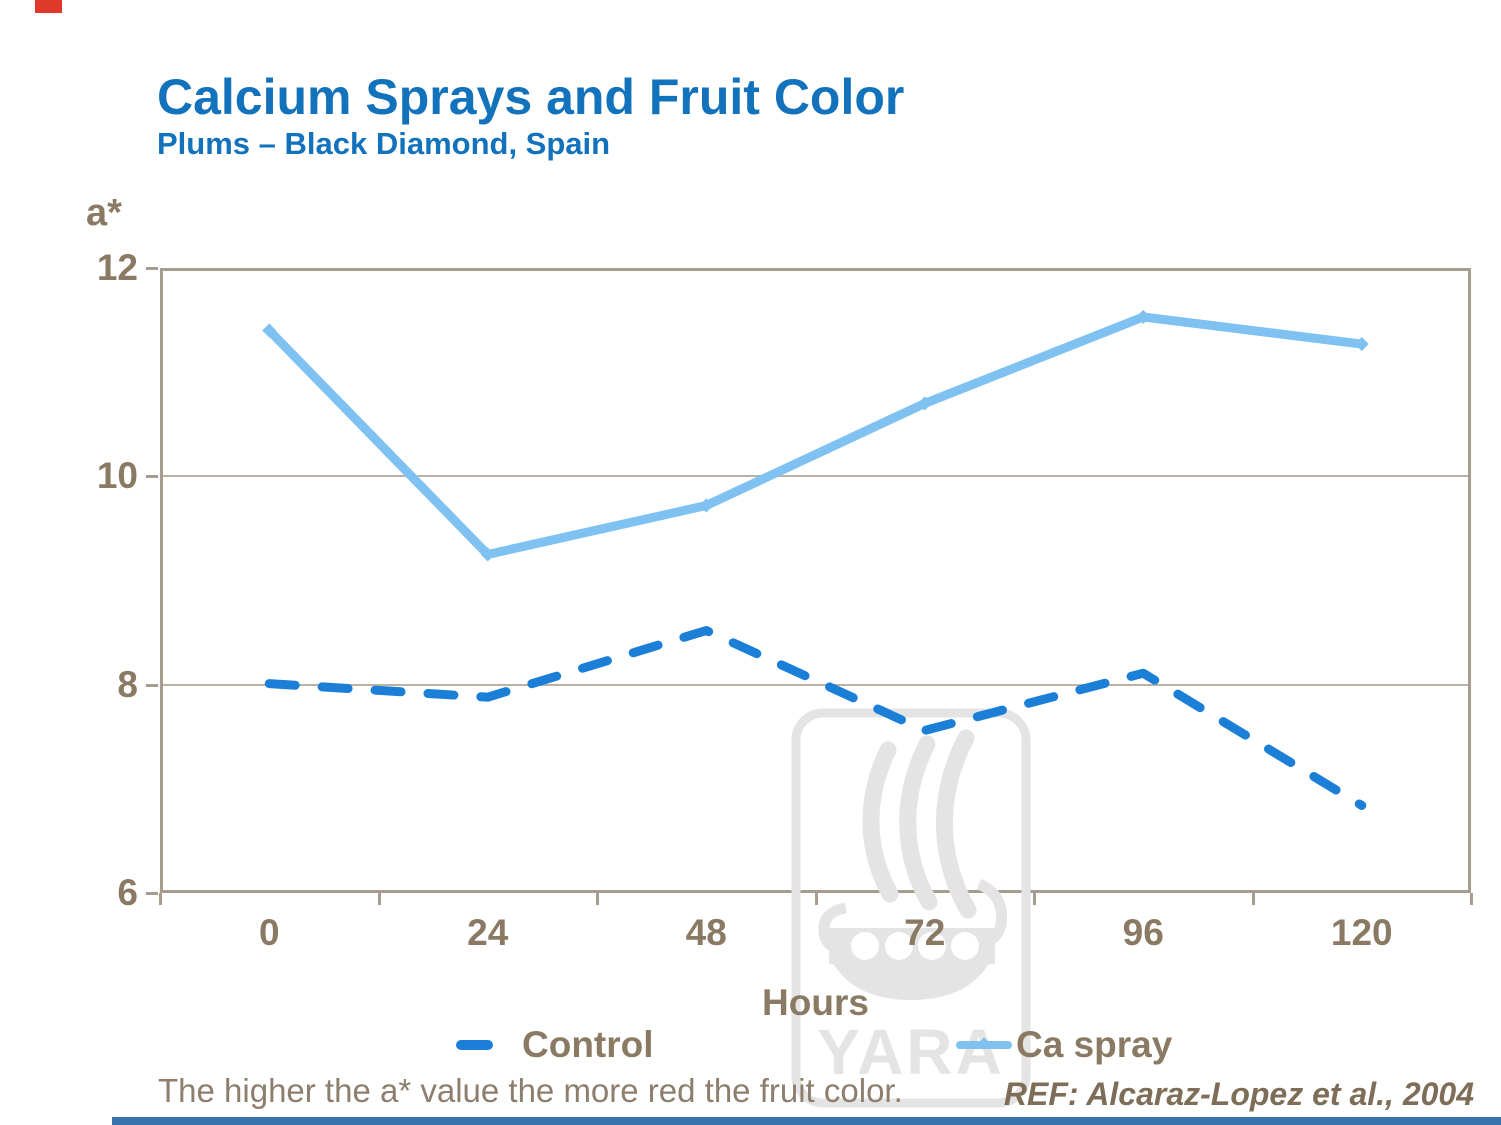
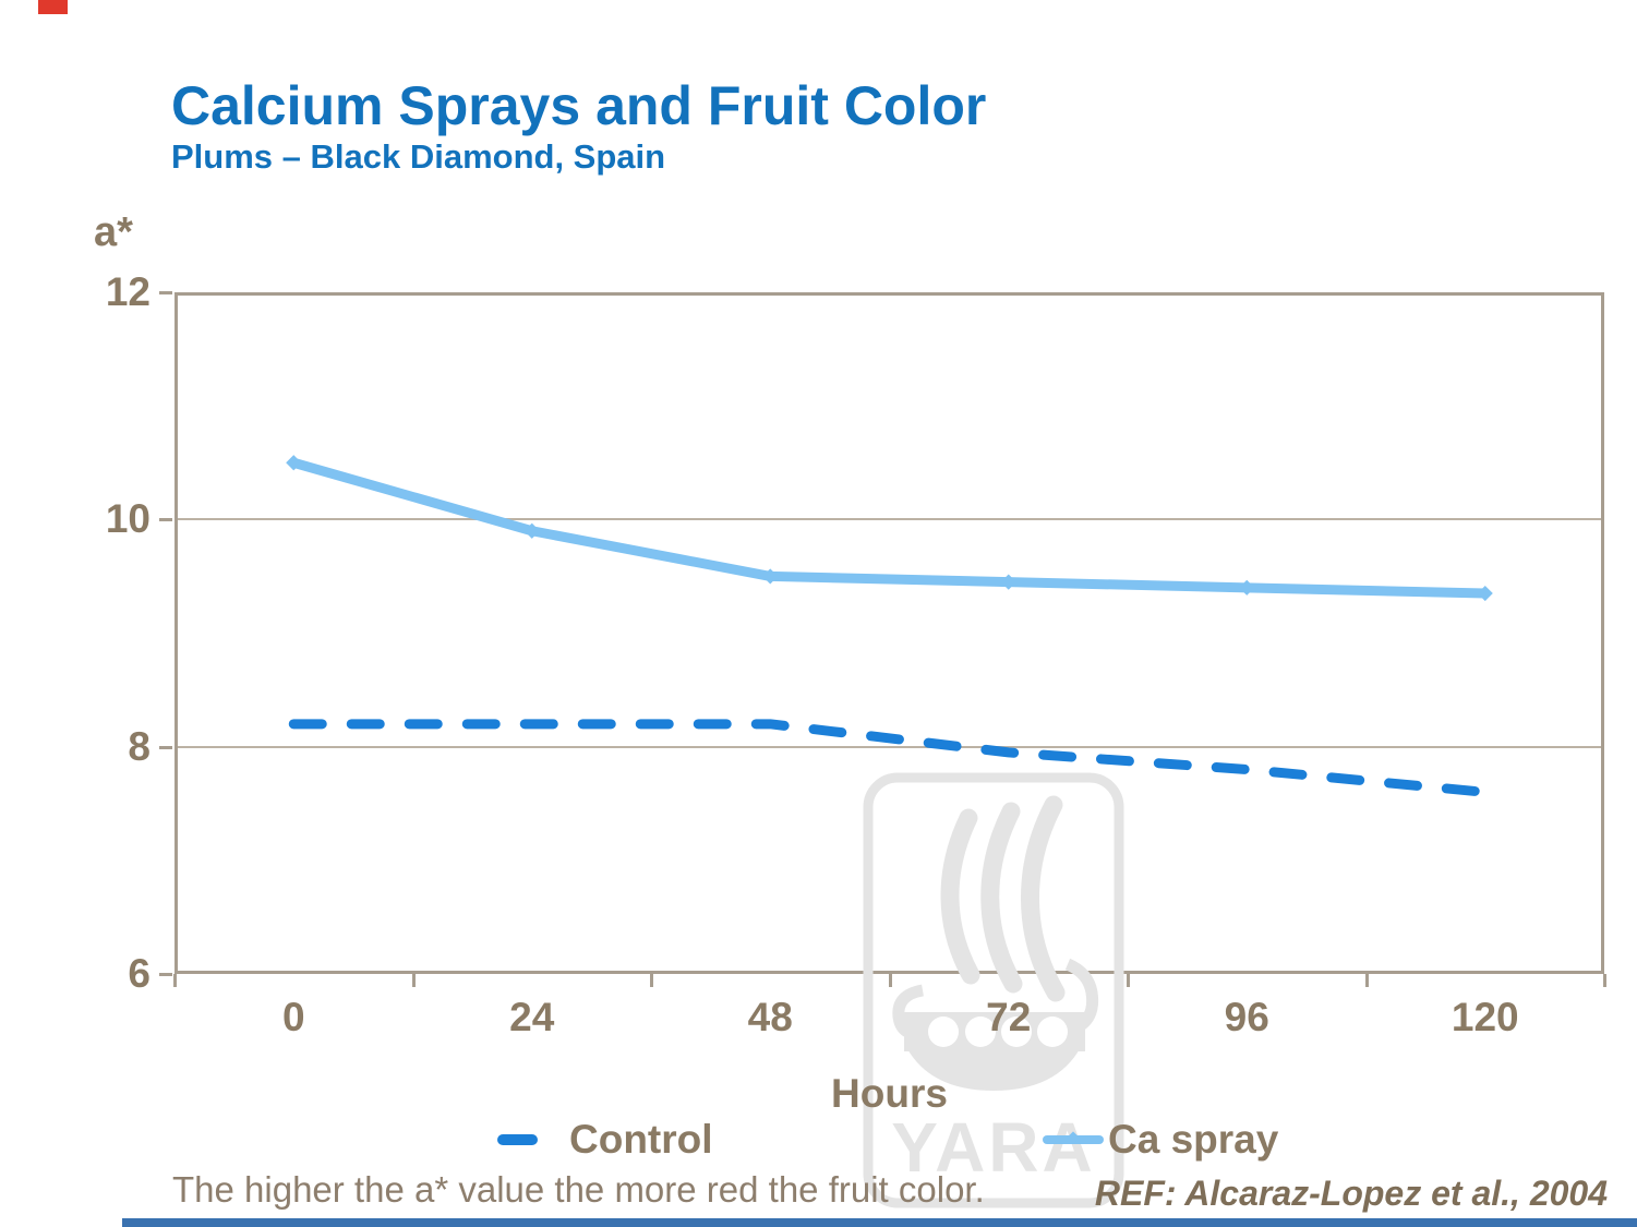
Control/0: 8.01 -> 8.20
Ca spray/0: 11.40 -> 10.50
Control/24: 7.88 -> 8.20
Ca spray/24: 9.25 -> 9.90
Control/48: 8.52 -> 8.20
Ca spray/48: 9.72 -> 9.50
Control/72: 7.56 -> 7.95
Ca spray/72: 10.70 -> 9.45
Control/96: 8.11 -> 7.80
Ca spray/96: 11.53 -> 9.40
Control/120: 6.84 -> 7.60
Ca spray/120: 11.27 -> 9.35
